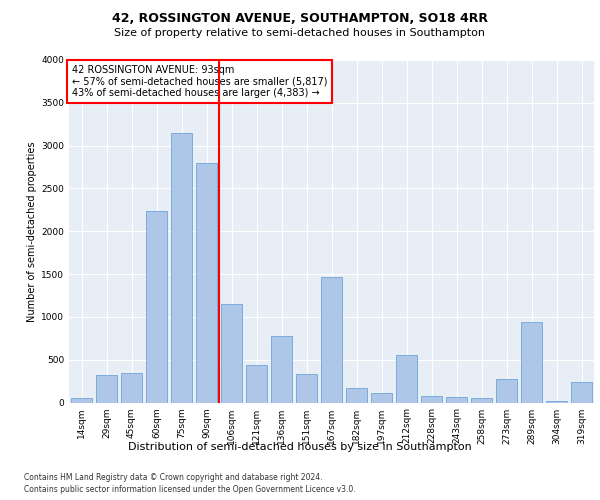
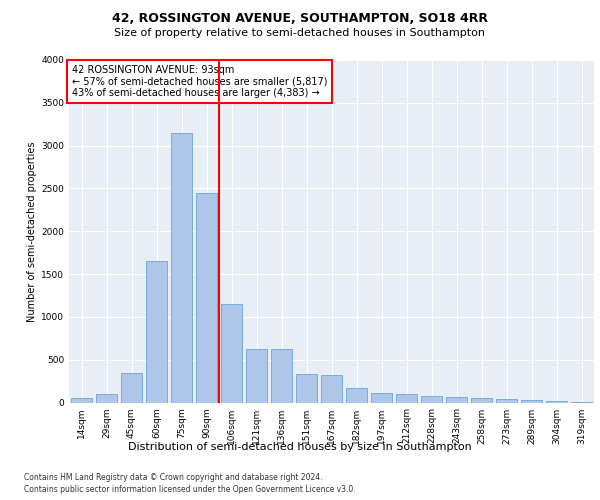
29sqm: 320 -> 100
60sqm: 2240 -> 1650
90sqm: 2800 -> 2450
121sqm: 440 -> 620
136sqm: 780 -> 620
167sqm: 1460 -> 320
212sqm: 560 -> 100
273sqm: 280 -> 40
289sqm: 940 -> 20
319sqm: 240 -> 10
